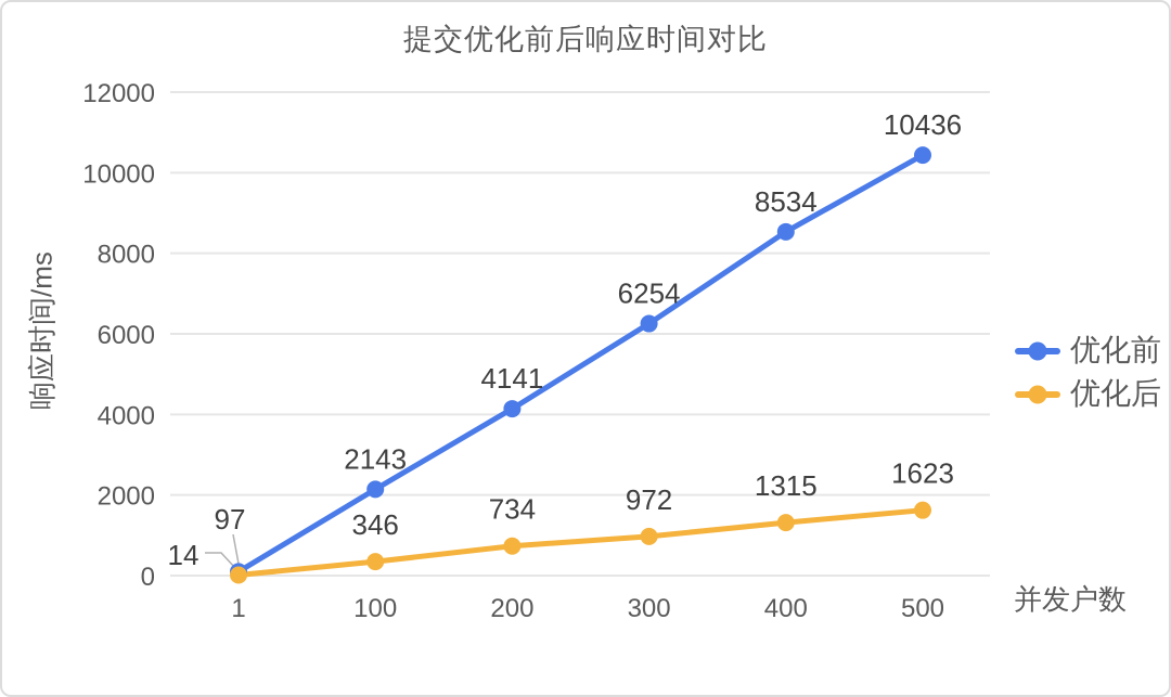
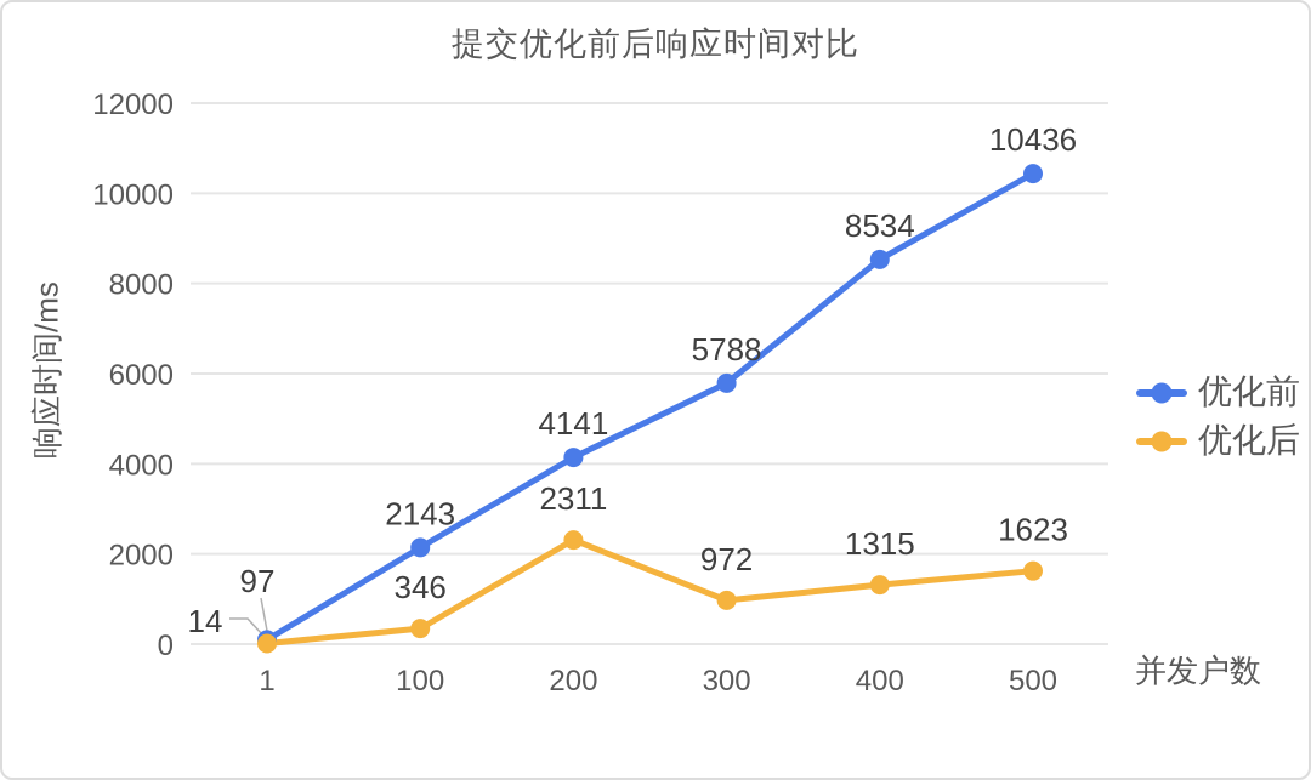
优化后/200: 734 -> 2311
优化前/300: 6254 -> 5788
